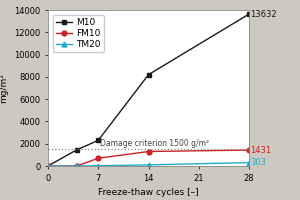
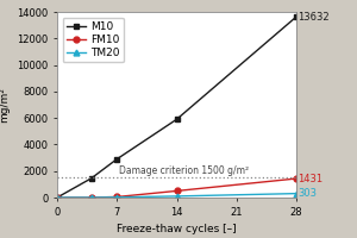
M10/7: 2300 -> 2900
FM10/7: 700 -> 0
M10/14: 8200 -> 5900
FM10/14: 1300 -> 500
